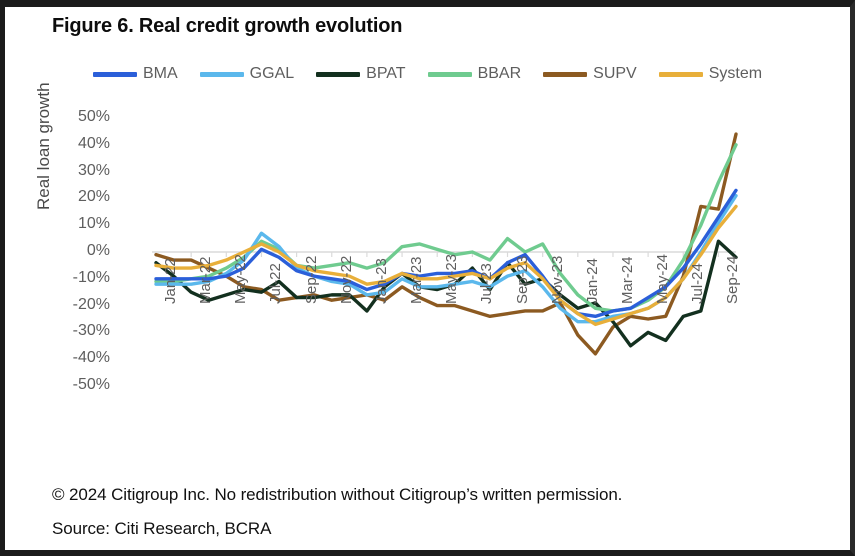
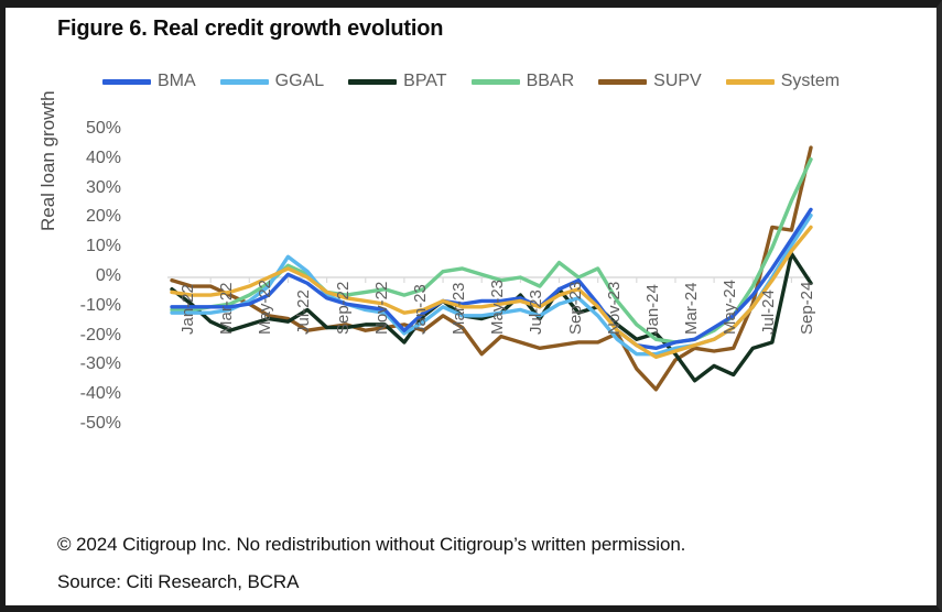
BMA/Jan-23: -14% -> -18%
GGAL/Jan-23: -16% -> -19%
SUPV/May-23: -20% -> -26%
BPAT/Sep-24: 4% -> 8%
